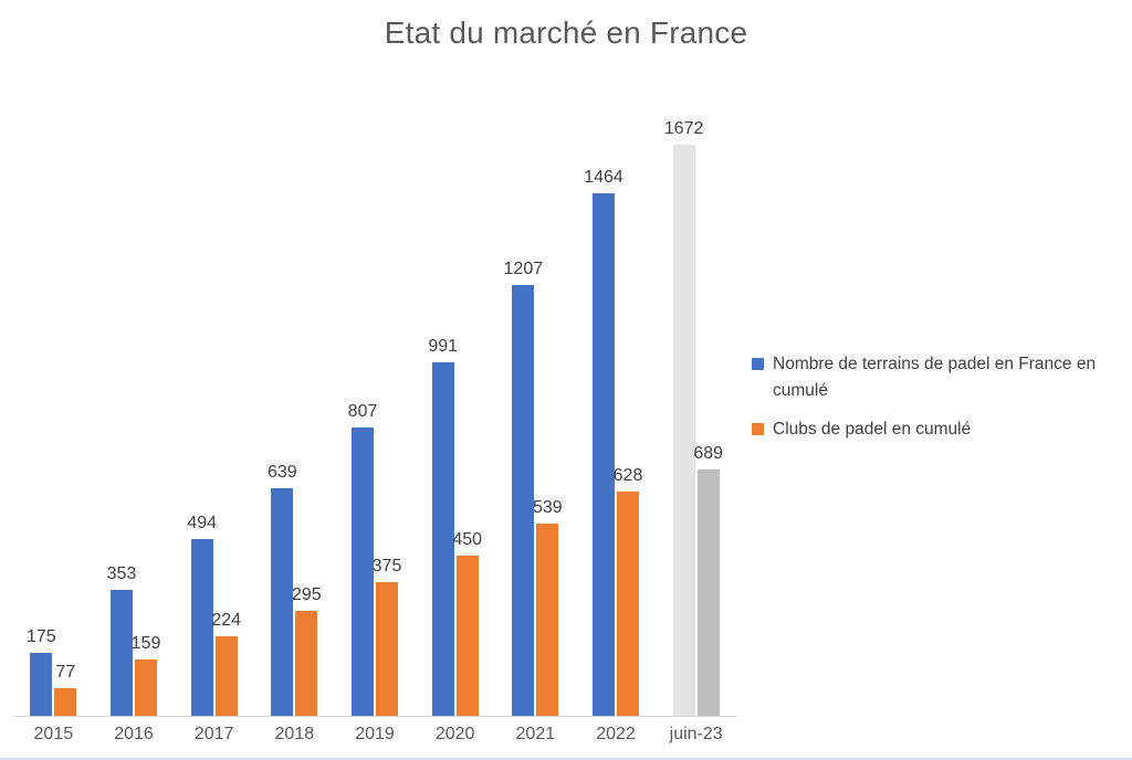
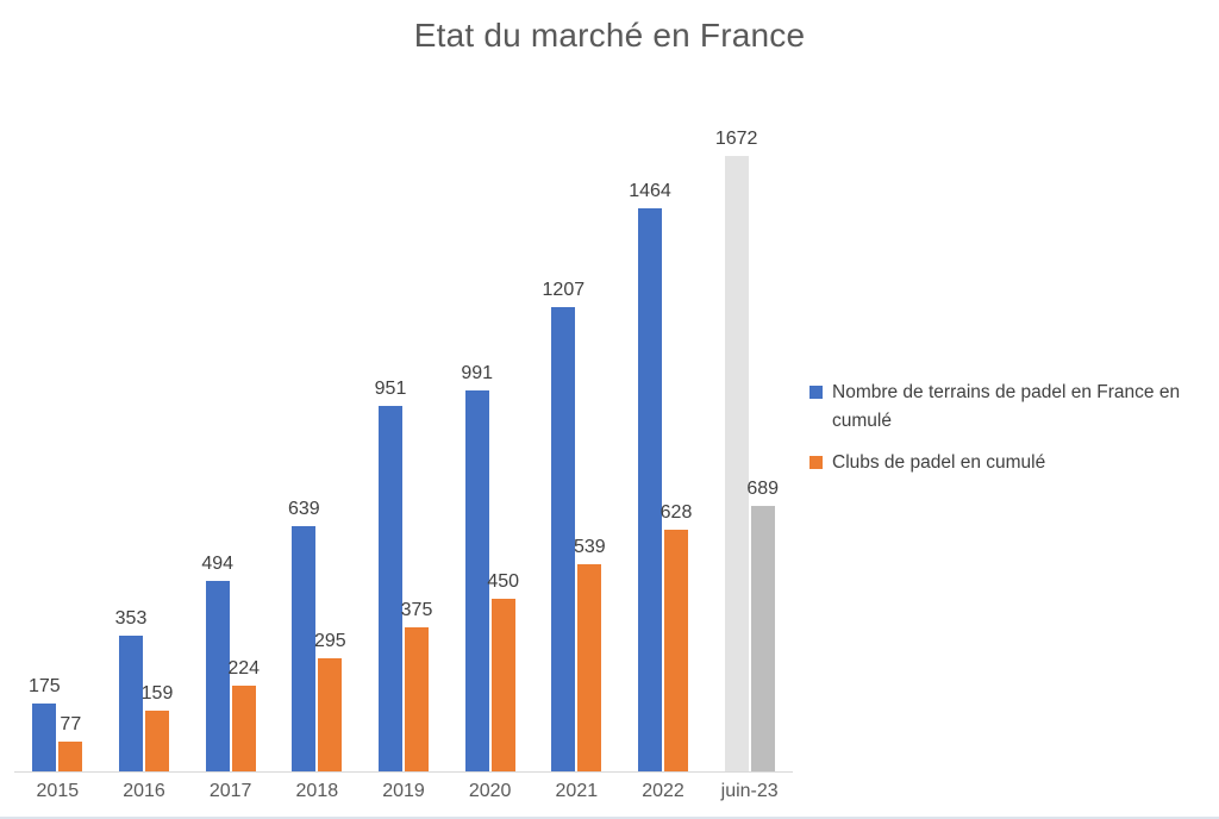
Nombre de terrains de padel en France en cumulé/2019: 807 -> 951
